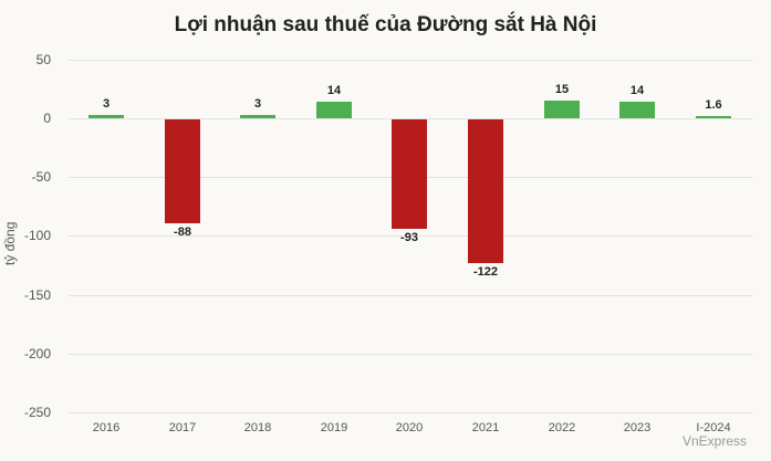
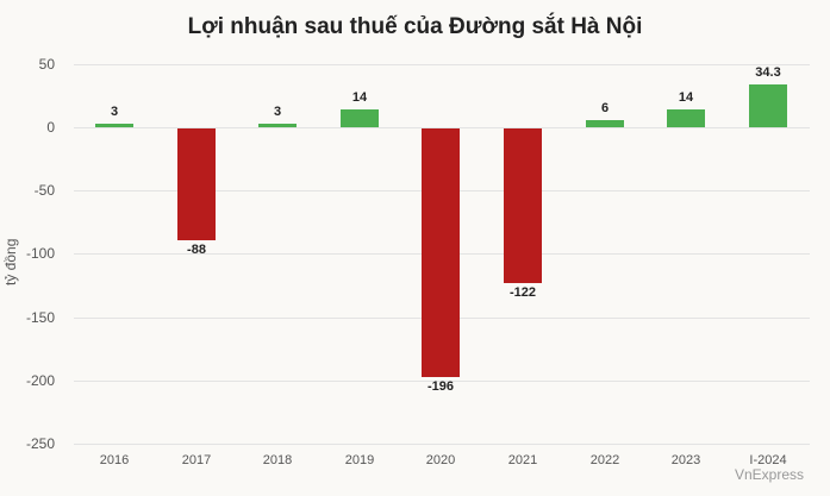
2020: -93 -> -196
2022: 15 -> 6
I-2024: 1.6 -> 34.3
